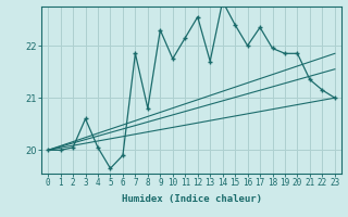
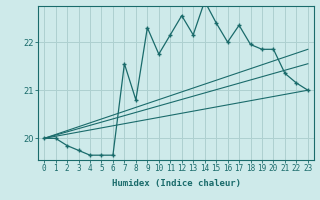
2: 20.05 -> 19.85
3: 20.60 -> 19.75
4: 20.05 -> 19.65
6: 19.90 -> 19.65
7: 21.85 -> 21.55
13: 21.70 -> 22.15
